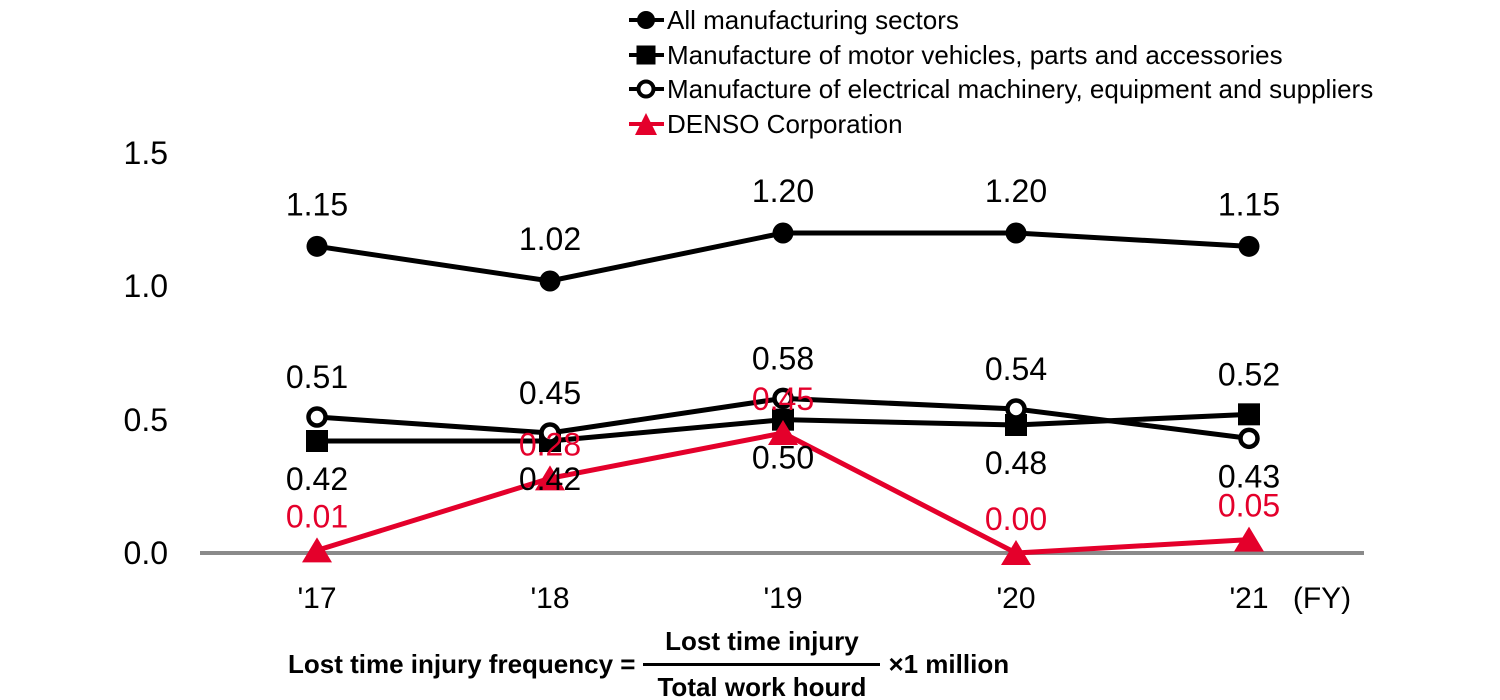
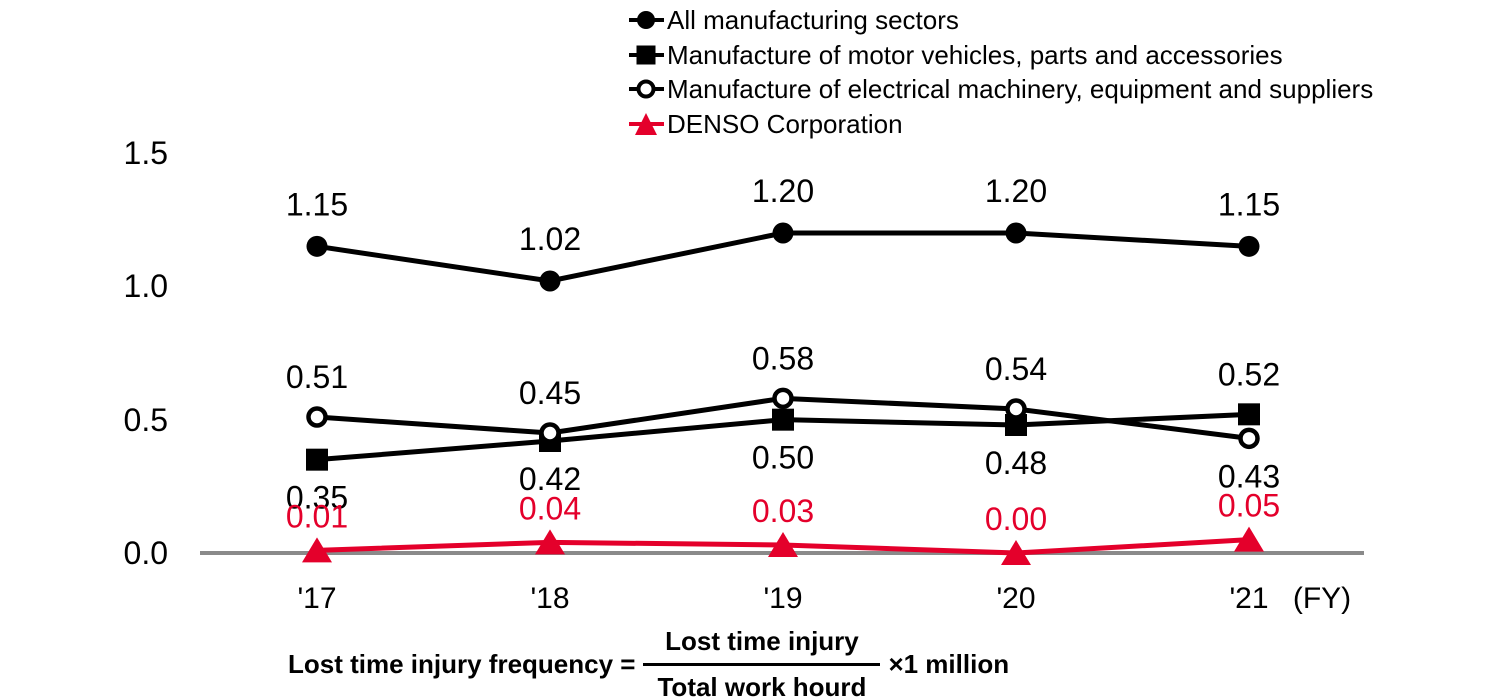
Manufacture of motor vehicles, parts and accessories/'17: 0.42 -> 0.35
DENSO Corporation/'18: 0.28 -> 0.04
DENSO Corporation/'19: 0.45 -> 0.03
